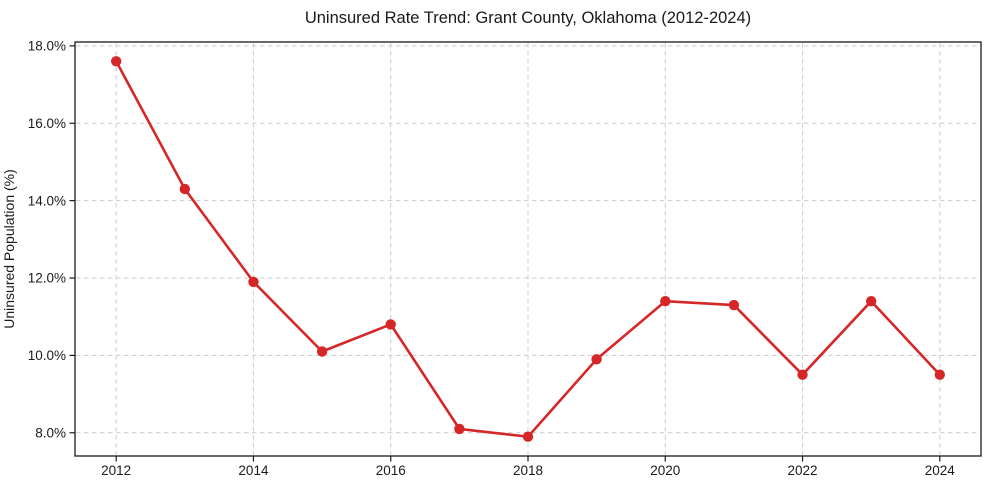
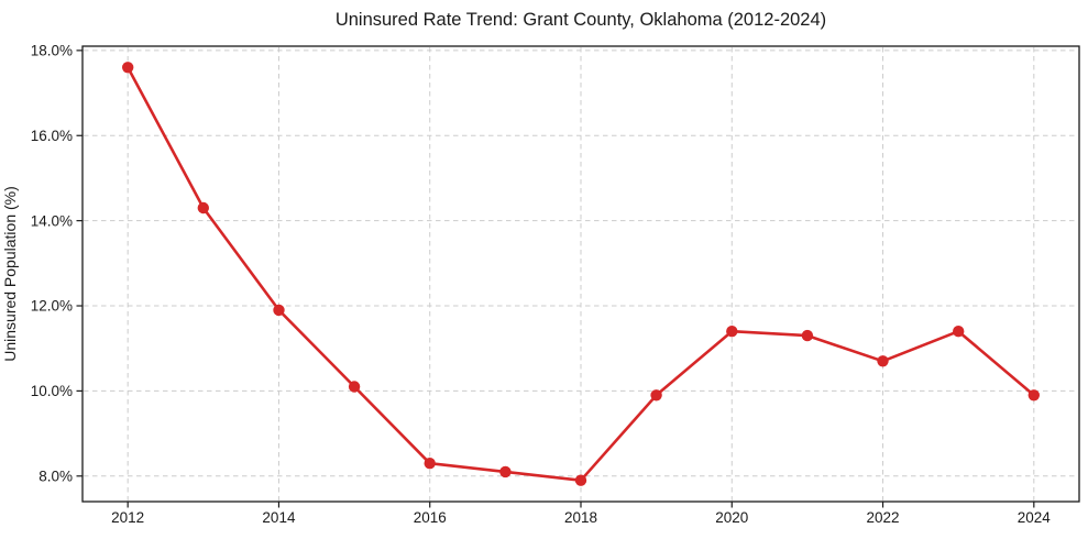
2016: 10.8% -> 8.3%
2022: 9.5% -> 10.7%
2024: 9.5% -> 9.9%
